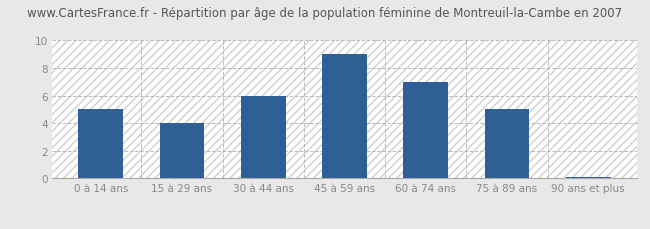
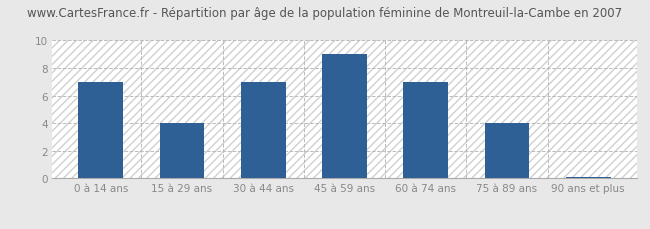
0 à 14 ans: 5.0 -> 7.0
30 à 44 ans: 6.0 -> 7.0
75 à 89 ans: 5.0 -> 4.0
